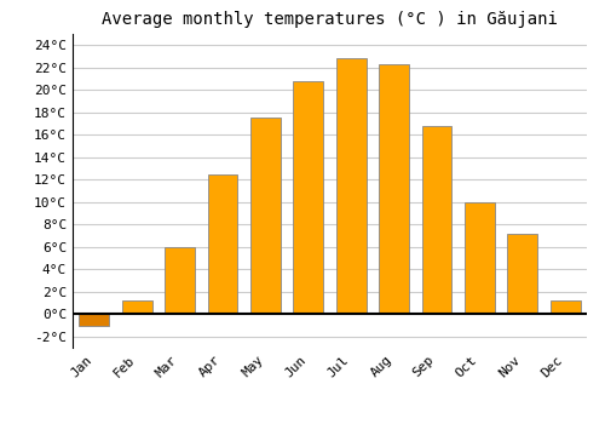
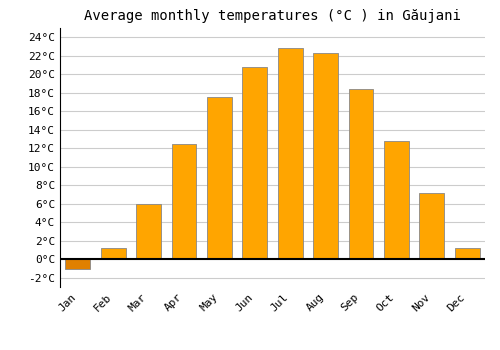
Sep: 16.8°C -> 18.4°C
Oct: 10.0°C -> 12.8°C
